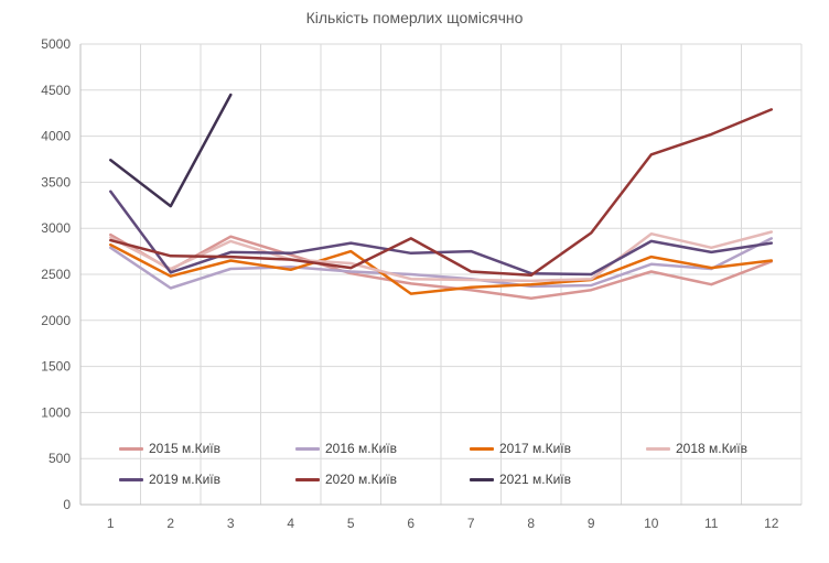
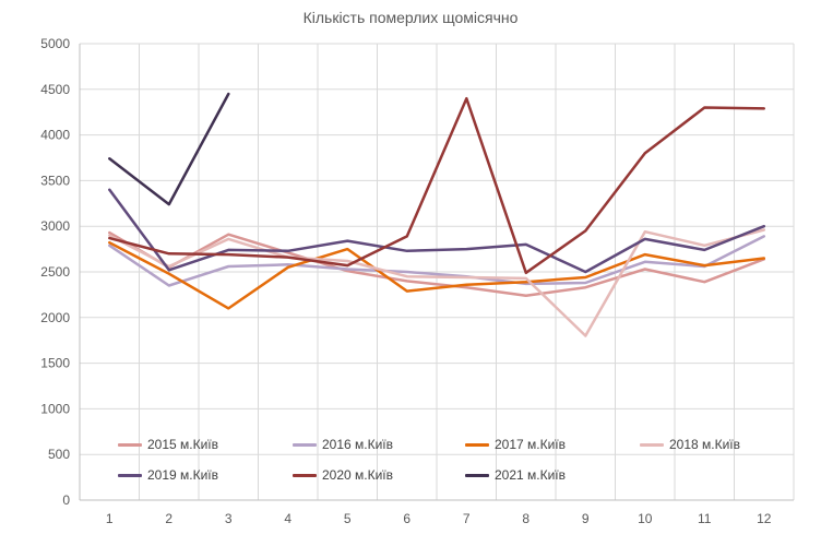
2017 м.Київ/3: 2600 -> 2100
2020 м.Київ/7: 2500 -> 4400
2019 м.Київ/8: 2500 -> 2800
2018 м.Київ/9: 2400 -> 1800
2020 м.Київ/11: 4000 -> 4300
2019 м.Київ/12: 2800 -> 3000
